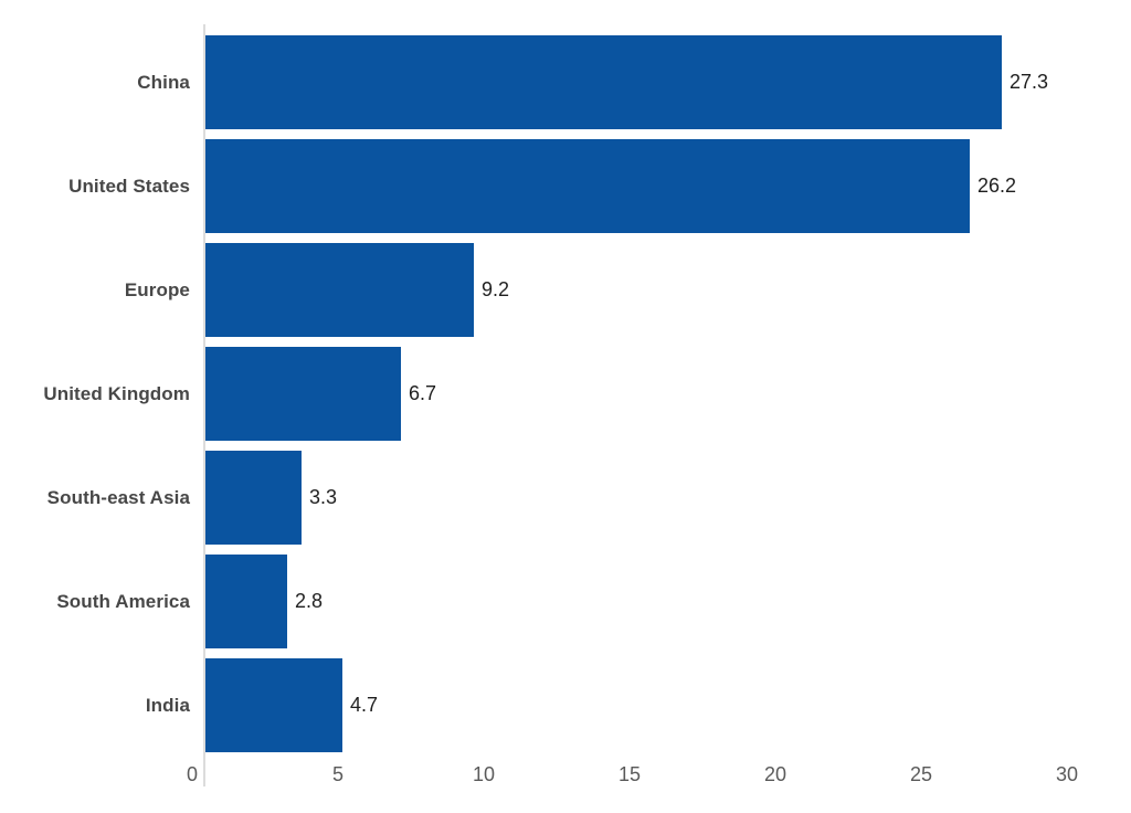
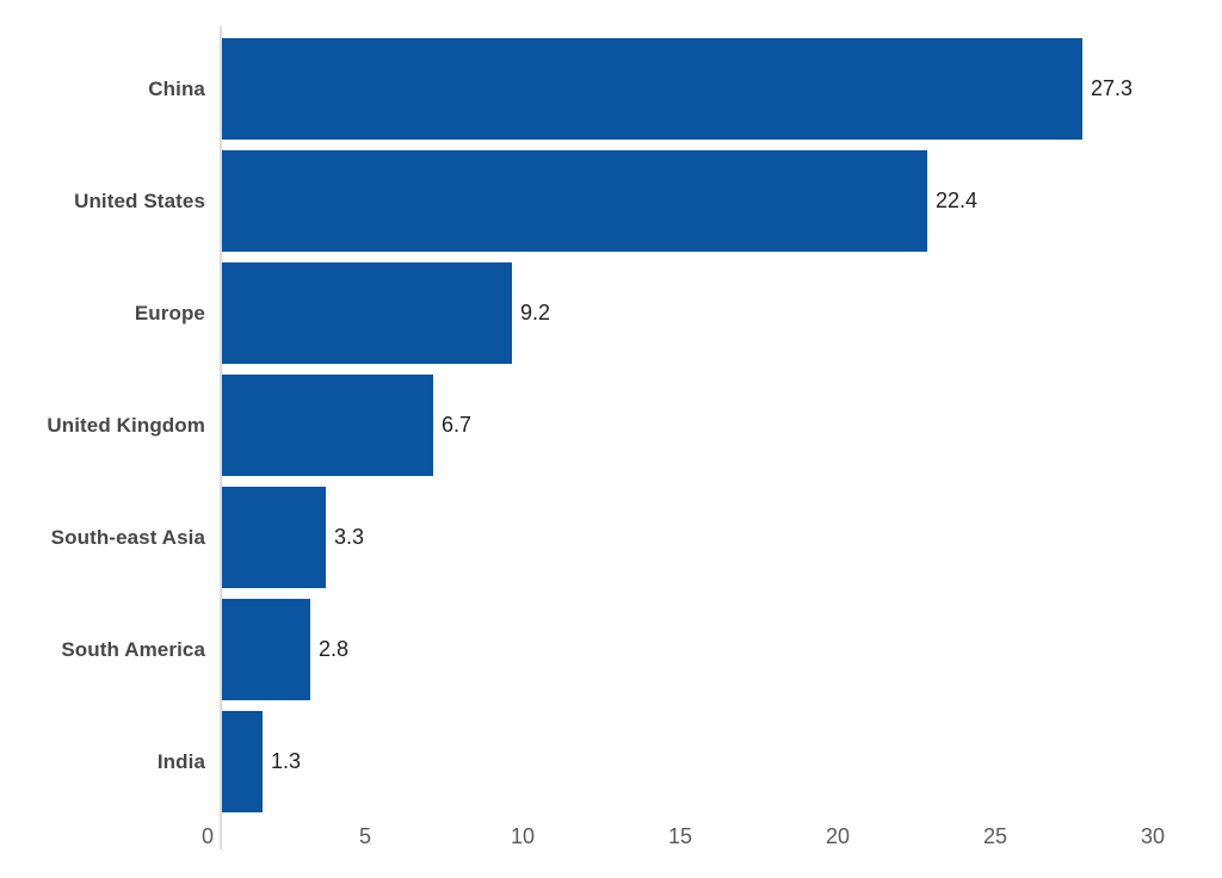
United States: 26.2 -> 22.4
India: 4.7 -> 1.3
